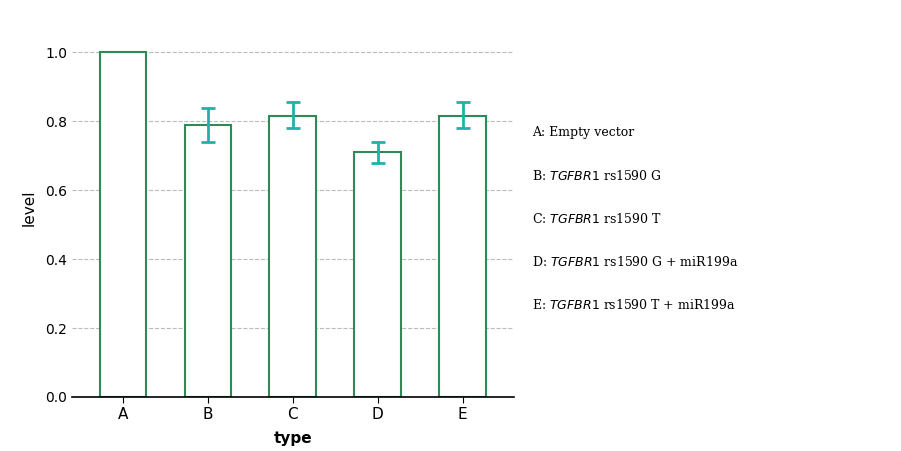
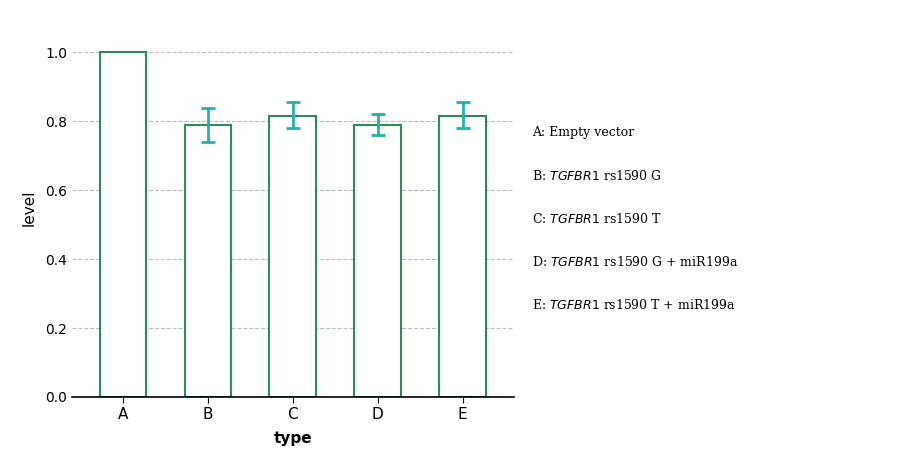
D: 0.710 -> 0.790
